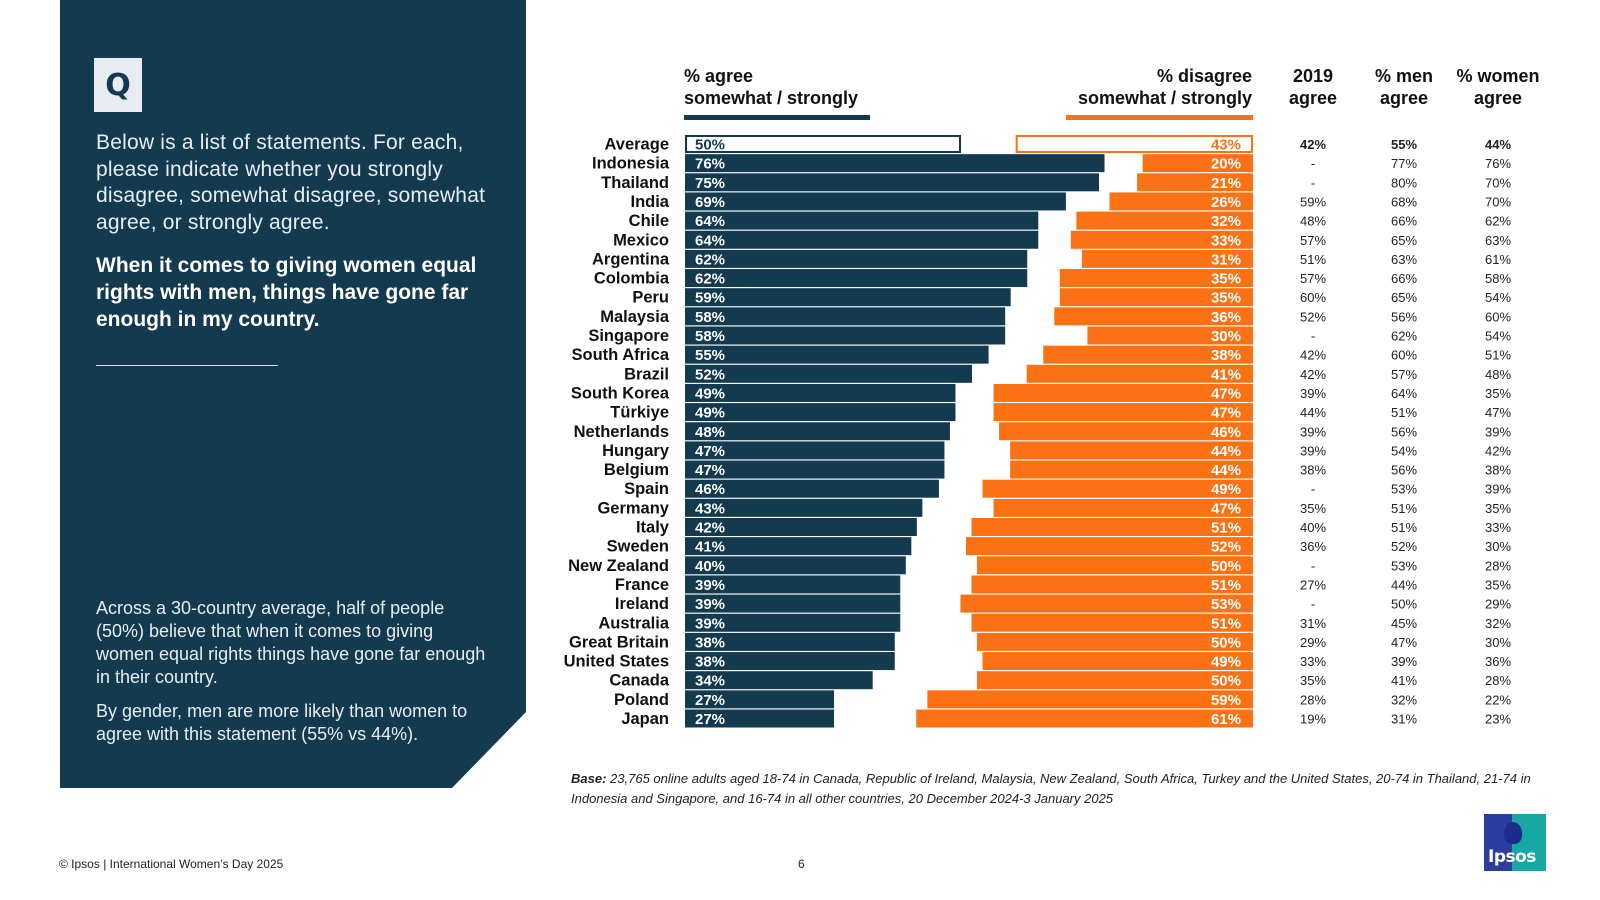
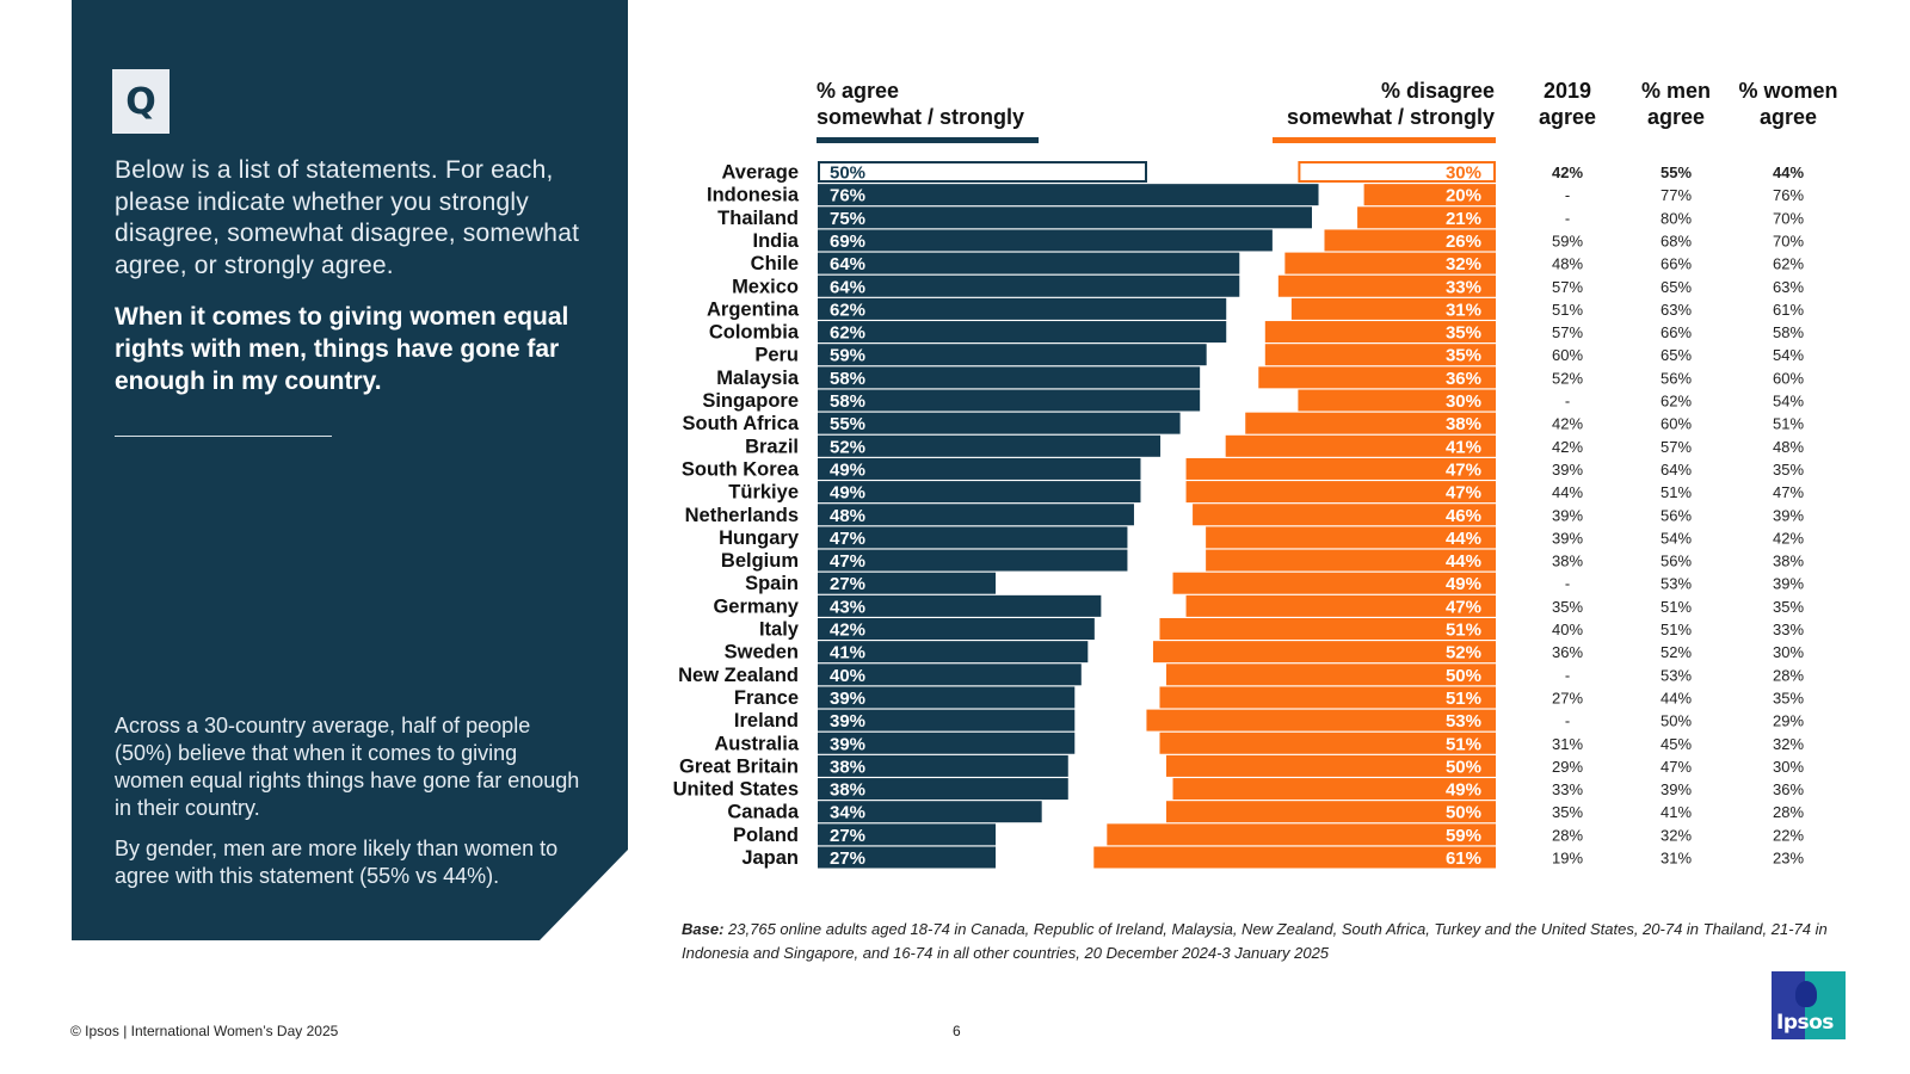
% disagree somewhat / strongly/Average: 43% -> 30%
% agree somewhat / strongly/Spain: 46% -> 27%
